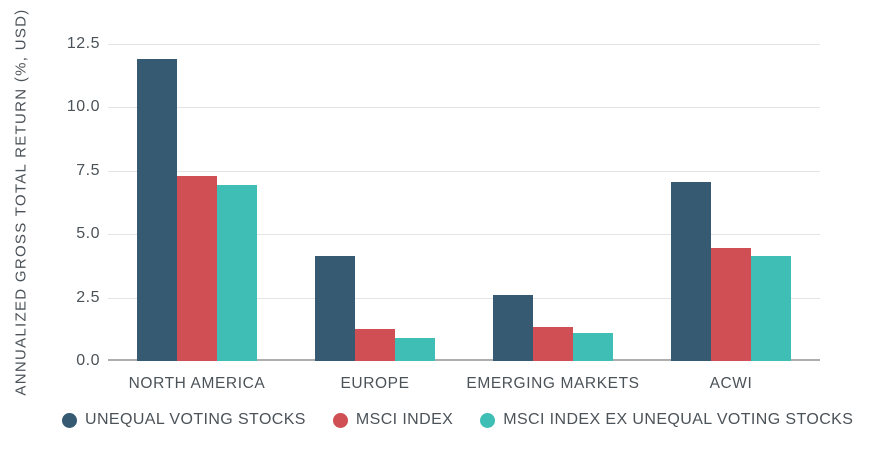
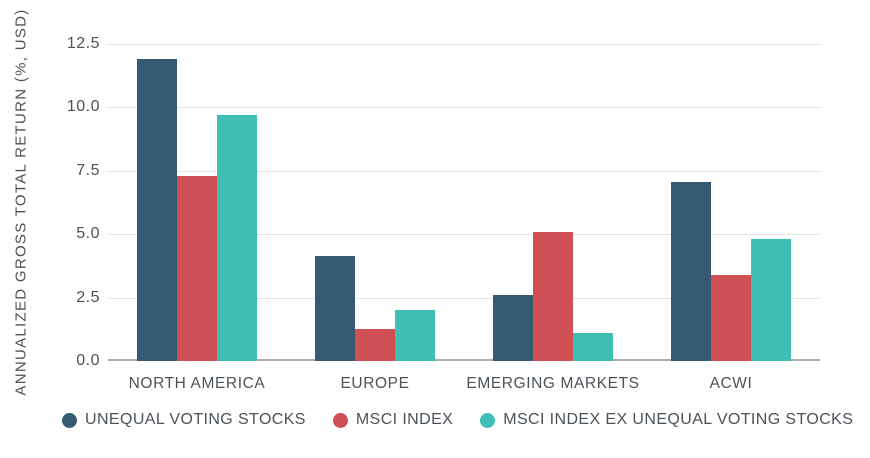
MSCI INDEX EX UNEQUAL VOTING STOCKS/NORTH AMERICA: 7.0 -> 9.7
MSCI INDEX EX UNEQUAL VOTING STOCKS/EUROPE: 0.9 -> 2.0
MSCI INDEX/EMERGING MARKETS: 1.4 -> 5.1
MSCI INDEX/ACWI: 4.5 -> 3.4
MSCI INDEX EX UNEQUAL VOTING STOCKS/ACWI: 4.2 -> 4.8
